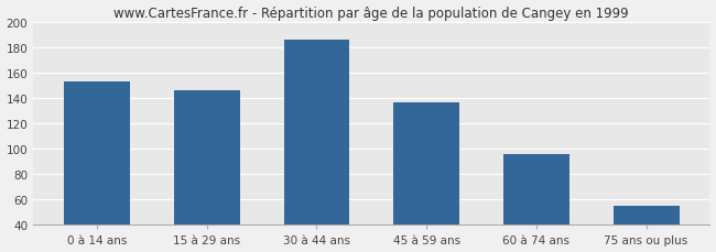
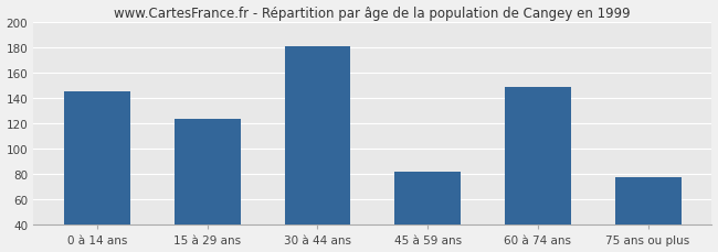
0 à 14 ans: 153 -> 145
15 à 29 ans: 146 -> 124
30 à 44 ans: 186 -> 181
45 à 59 ans: 137 -> 82
60 à 74 ans: 96 -> 149
75 ans ou plus: 55 -> 78
